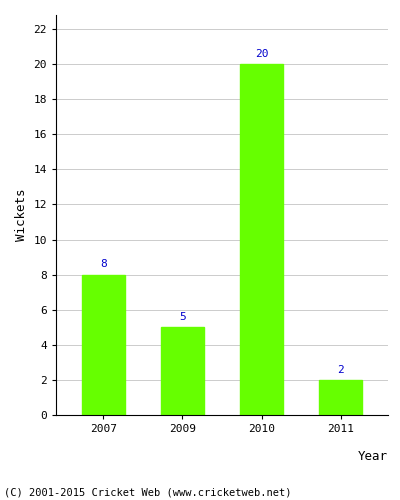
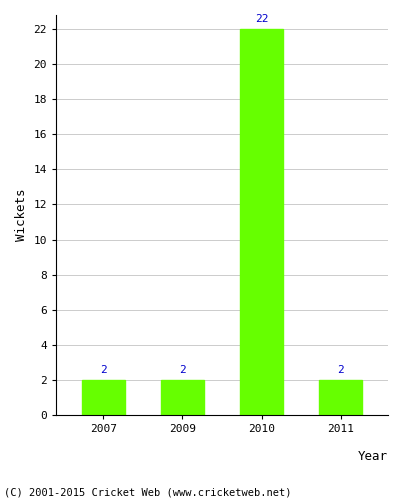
2007: 8 -> 2
2009: 5 -> 2
2010: 20 -> 22
